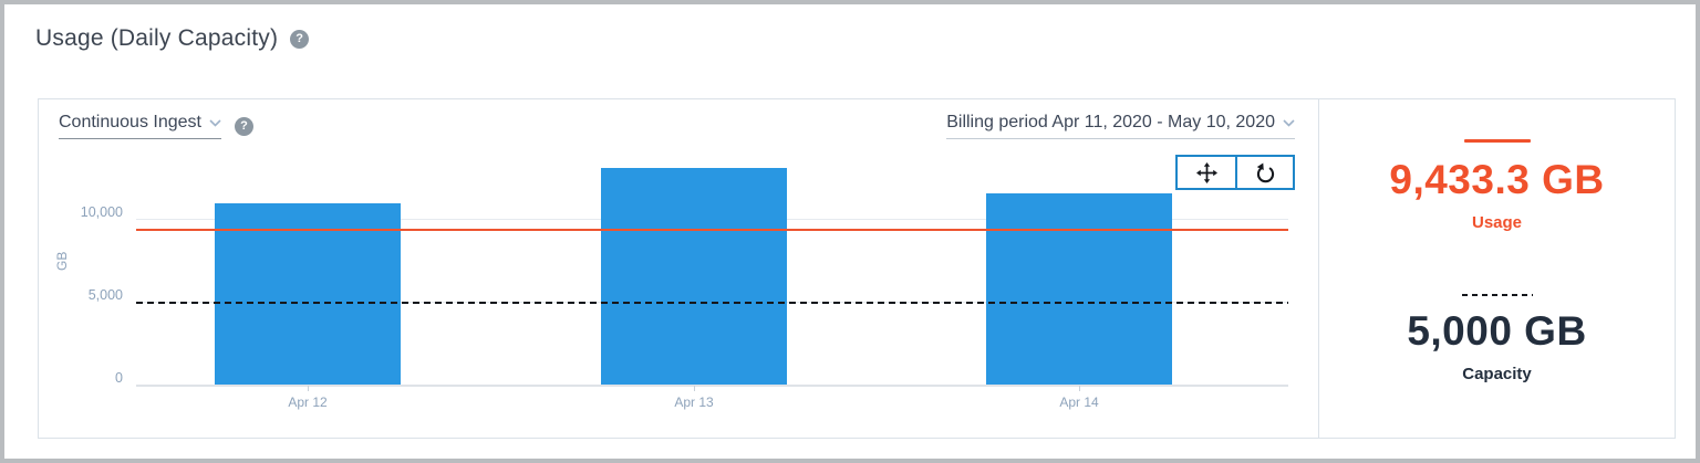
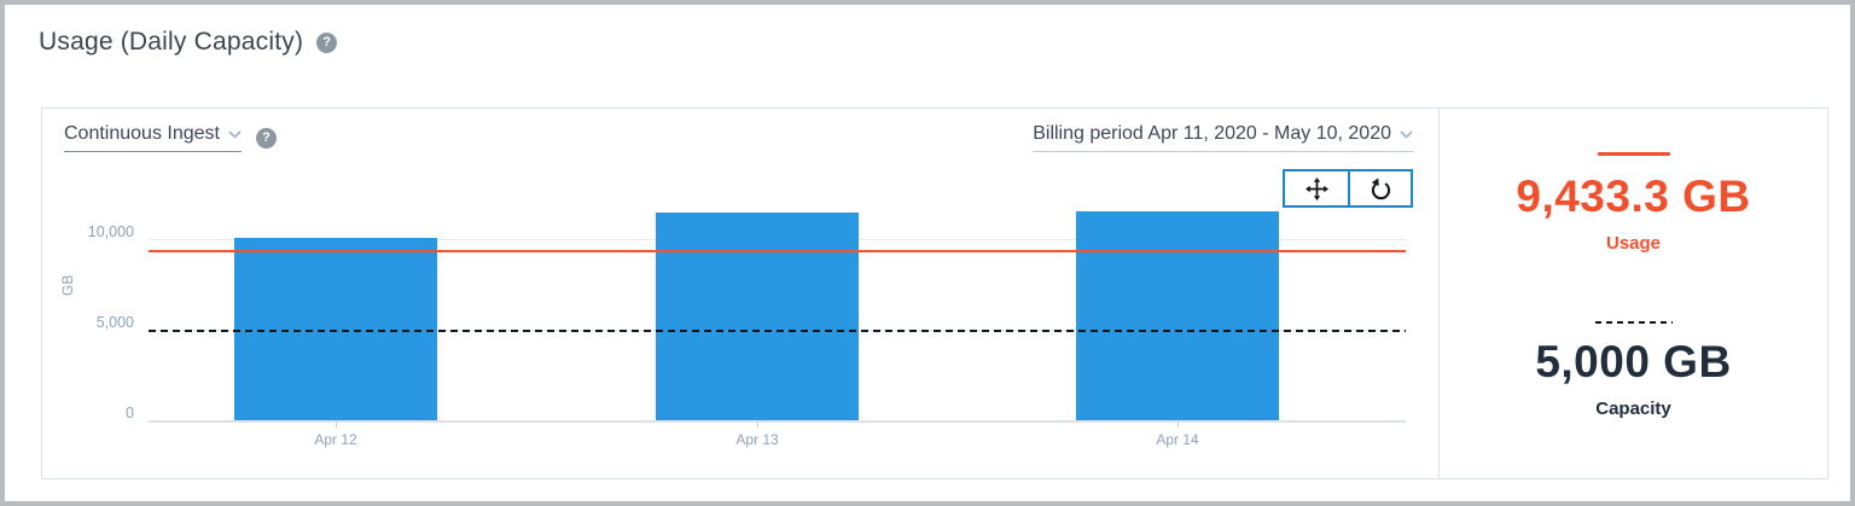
Apr 12: 11000 -> 10100
Apr 13: 13100 -> 11500
